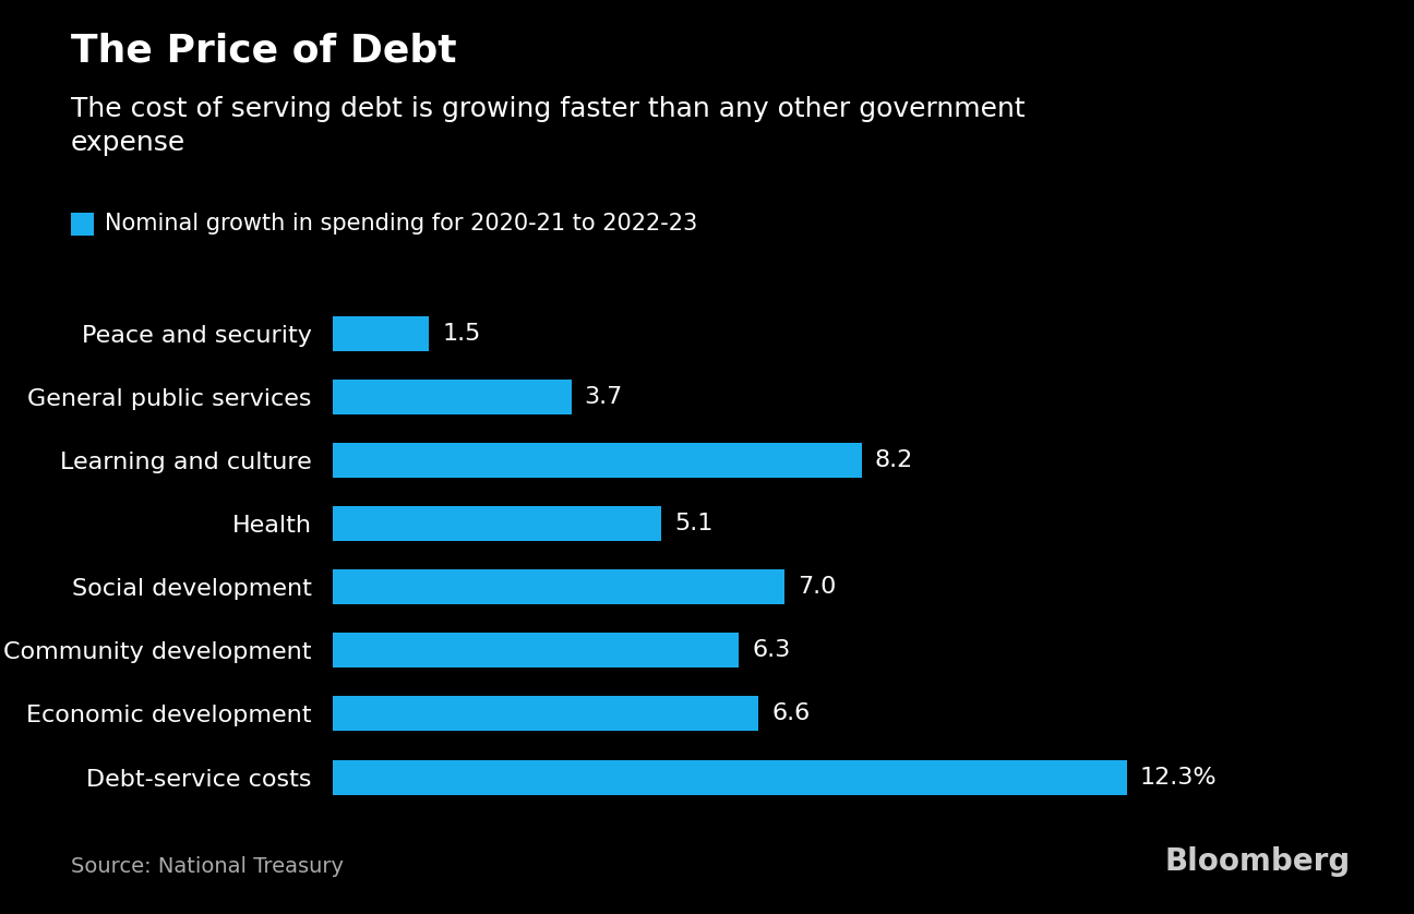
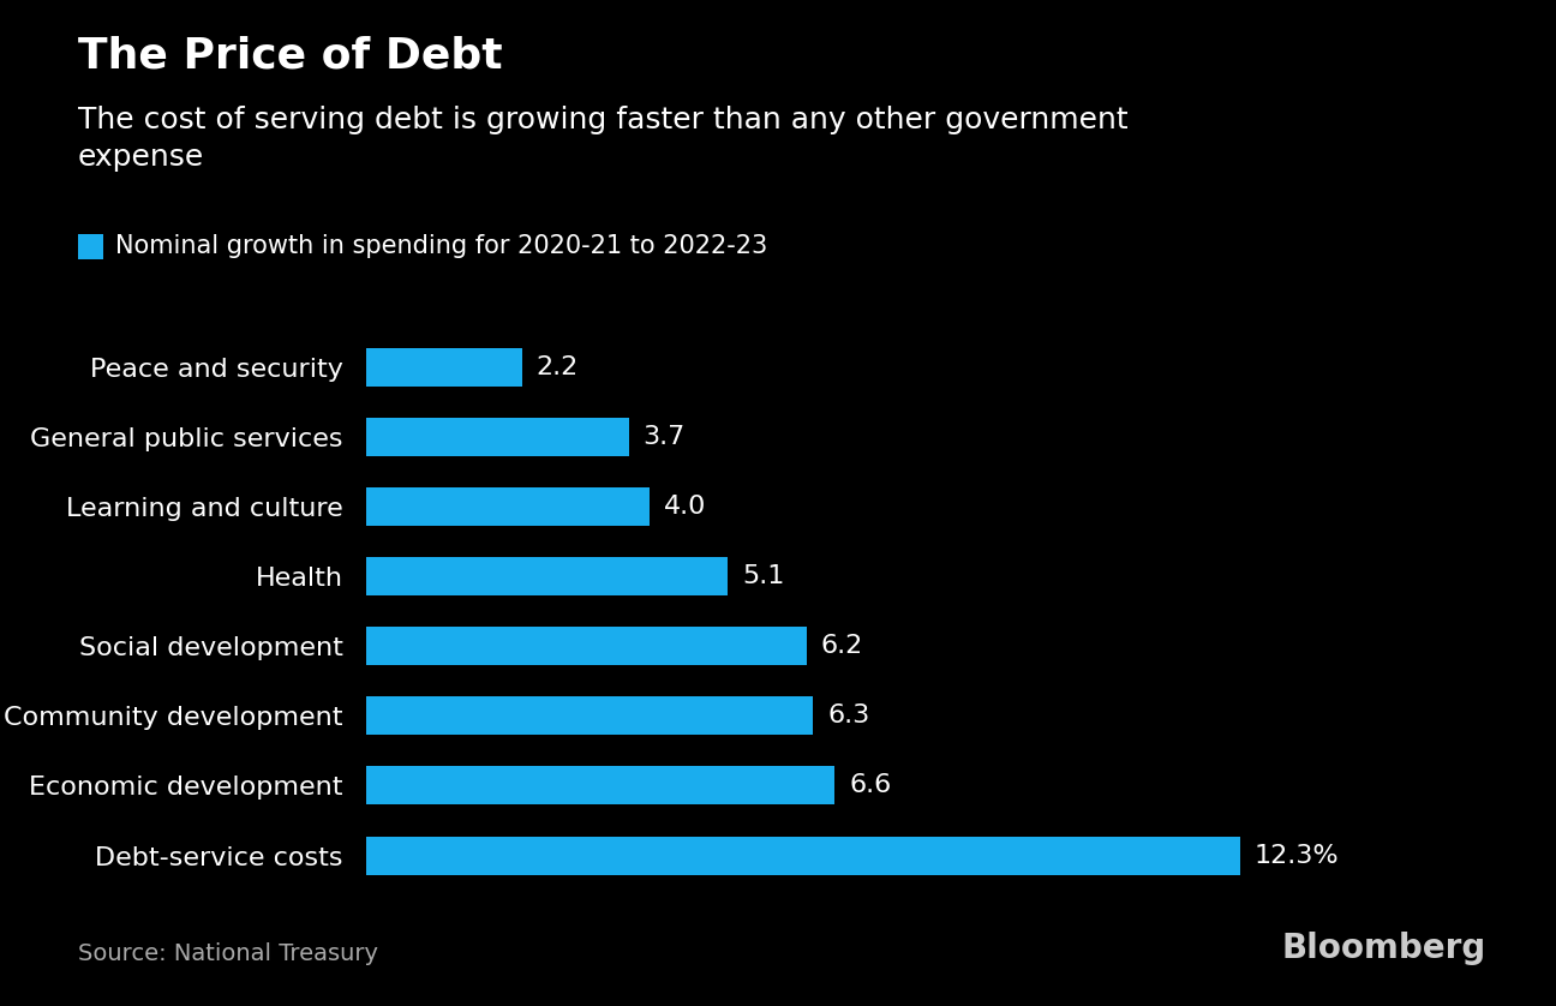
Peace and security: 1.5 -> 2.2
Learning and culture: 8.2 -> 4.0
Social development: 7.0 -> 6.2
